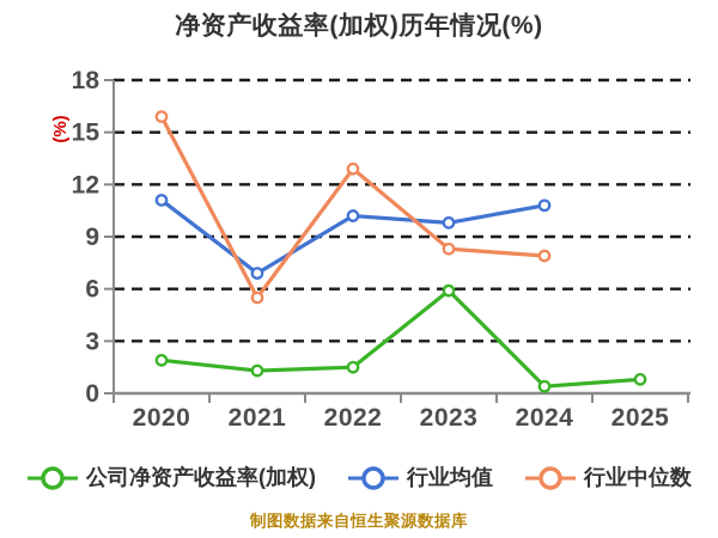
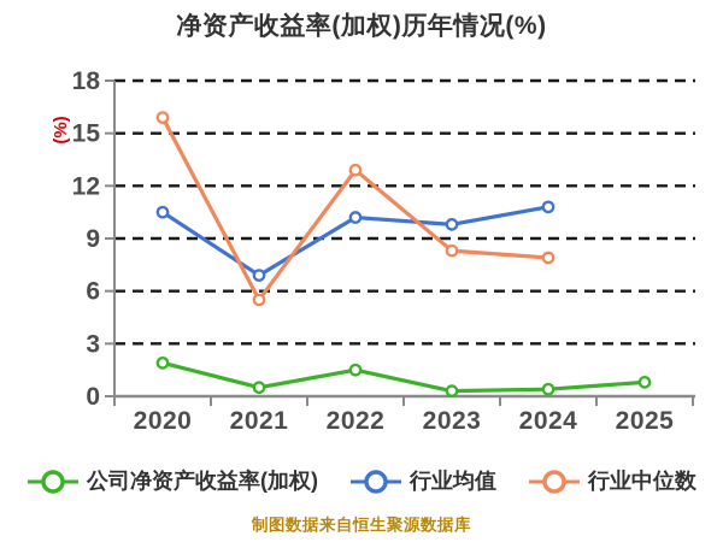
行业均值/2020: 11.1 -> 10.5
公司净资产收益率(加权)/2021: 1.3 -> 0.5
公司净资产收益率(加权)/2023: 5.9 -> 0.3
